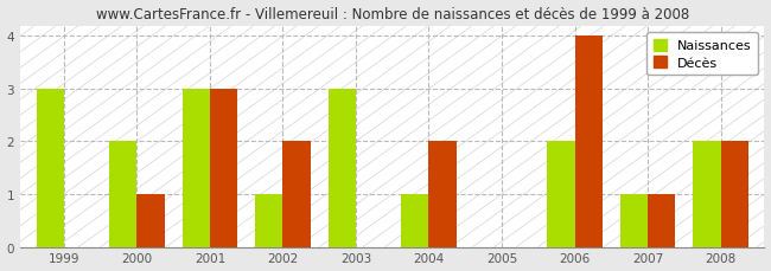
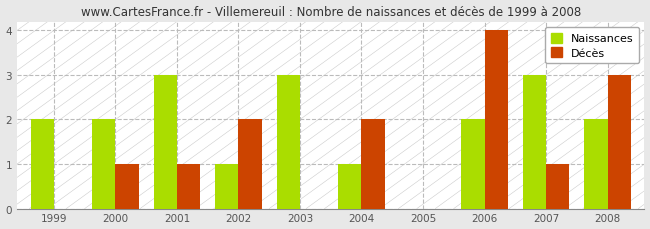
Naissances/1999: 3 -> 2
Décès/2001: 3 -> 1
Naissances/2007: 1 -> 3
Décès/2008: 2 -> 3
